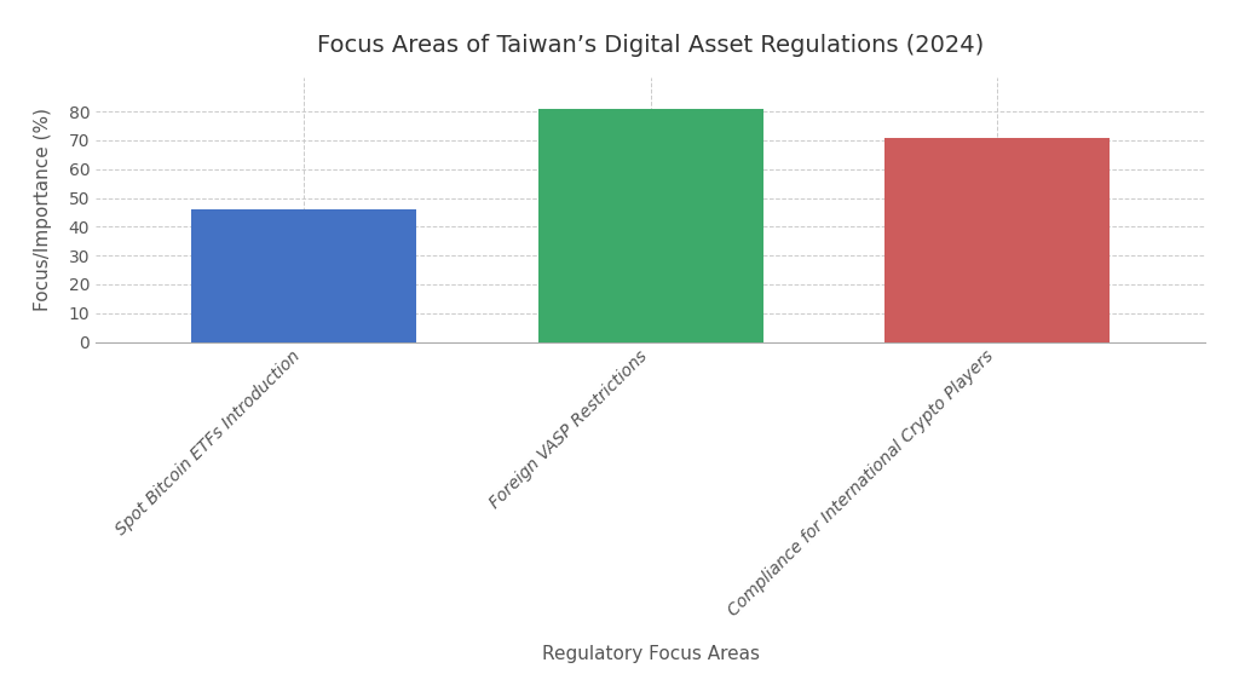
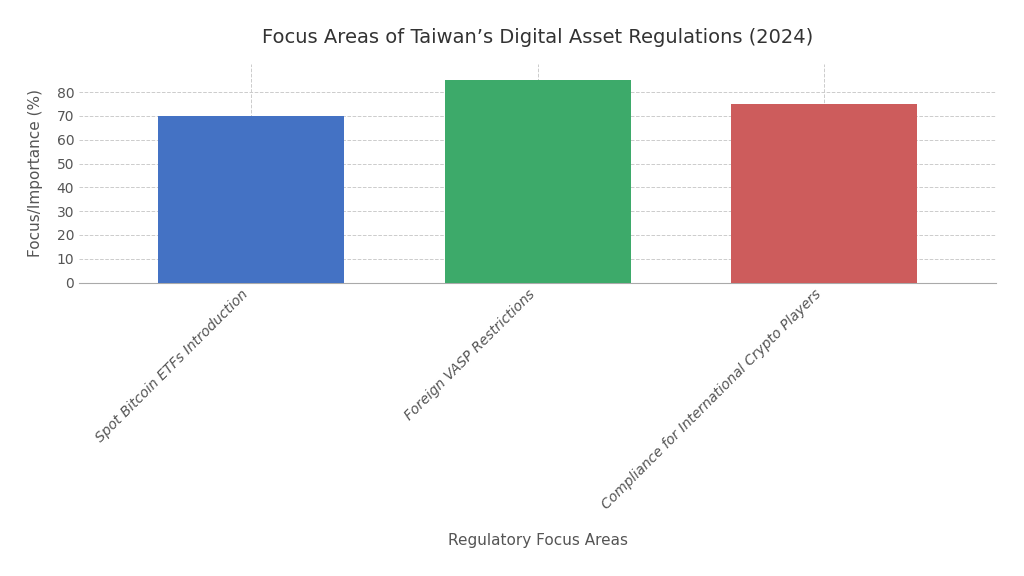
Spot Bitcoin ETFs Introduction: 46 -> 70
Foreign VASP Restrictions: 81 -> 85
Compliance for International Crypto Players: 71 -> 75
